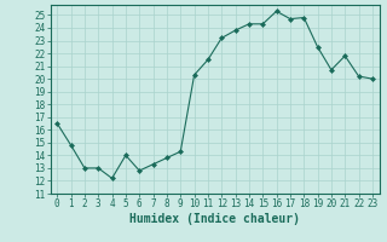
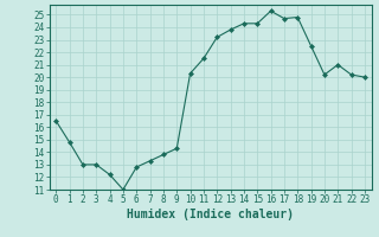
5: 14.0 -> 11.0
20: 20.7 -> 20.2
21: 21.8 -> 21.0
